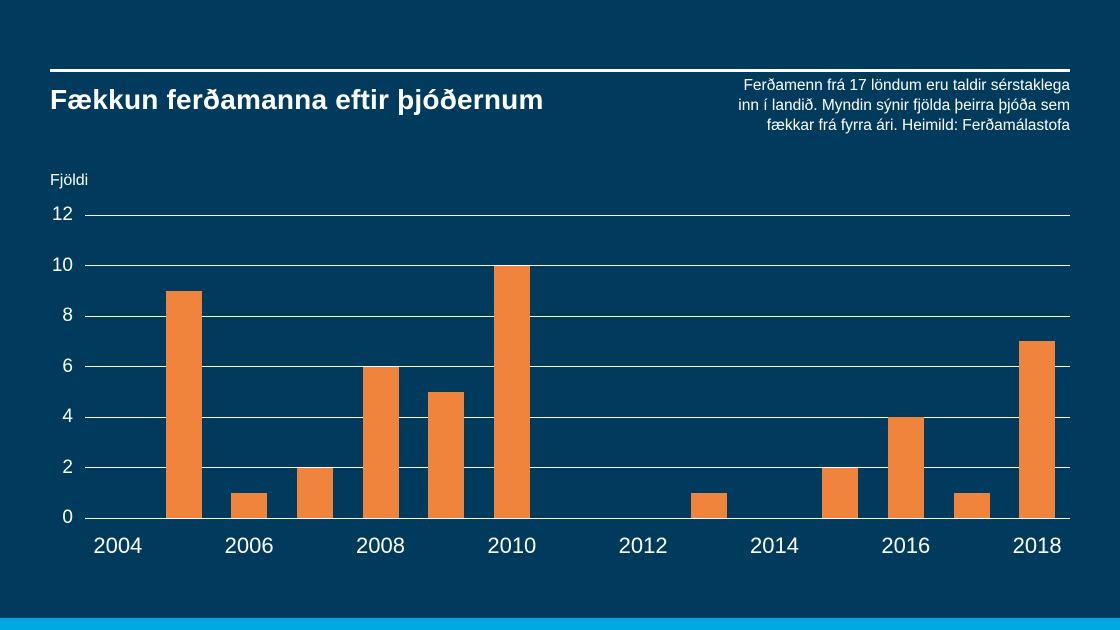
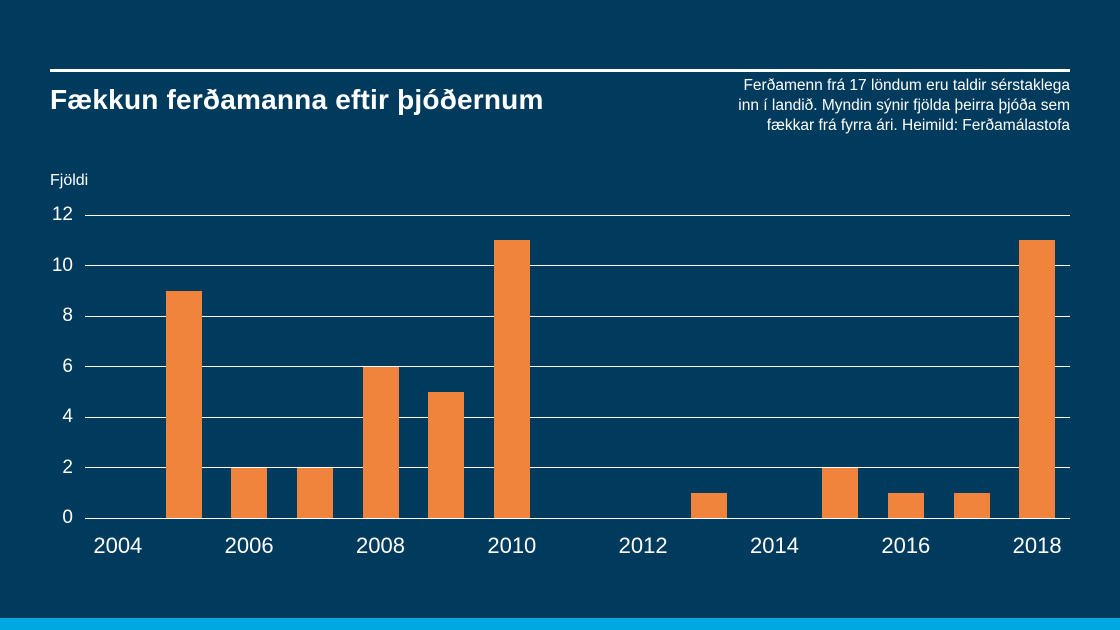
2006: 1 -> 2
2010: 10 -> 11
2016: 4 -> 1
2018: 7 -> 11
